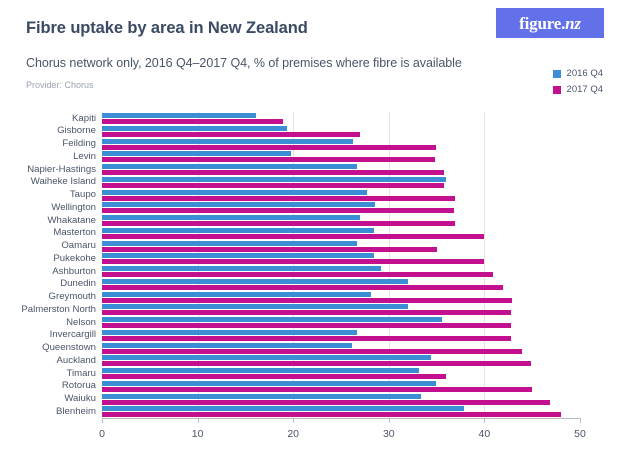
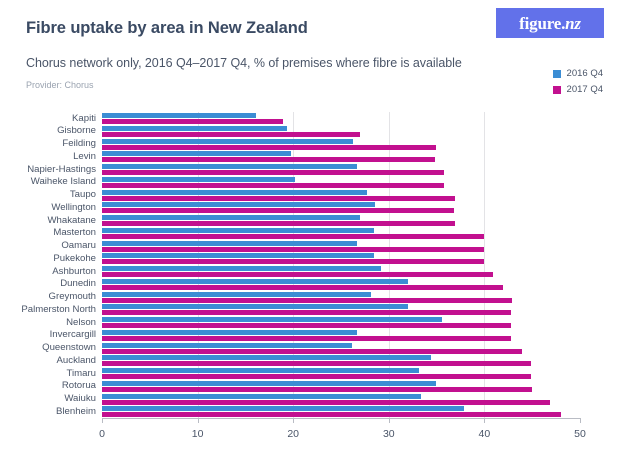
2016 Q4/Waiheke Island: 36 -> 20
2017 Q4/Oamaru: 35 -> 40
2017 Q4/Timaru: 36 -> 45
